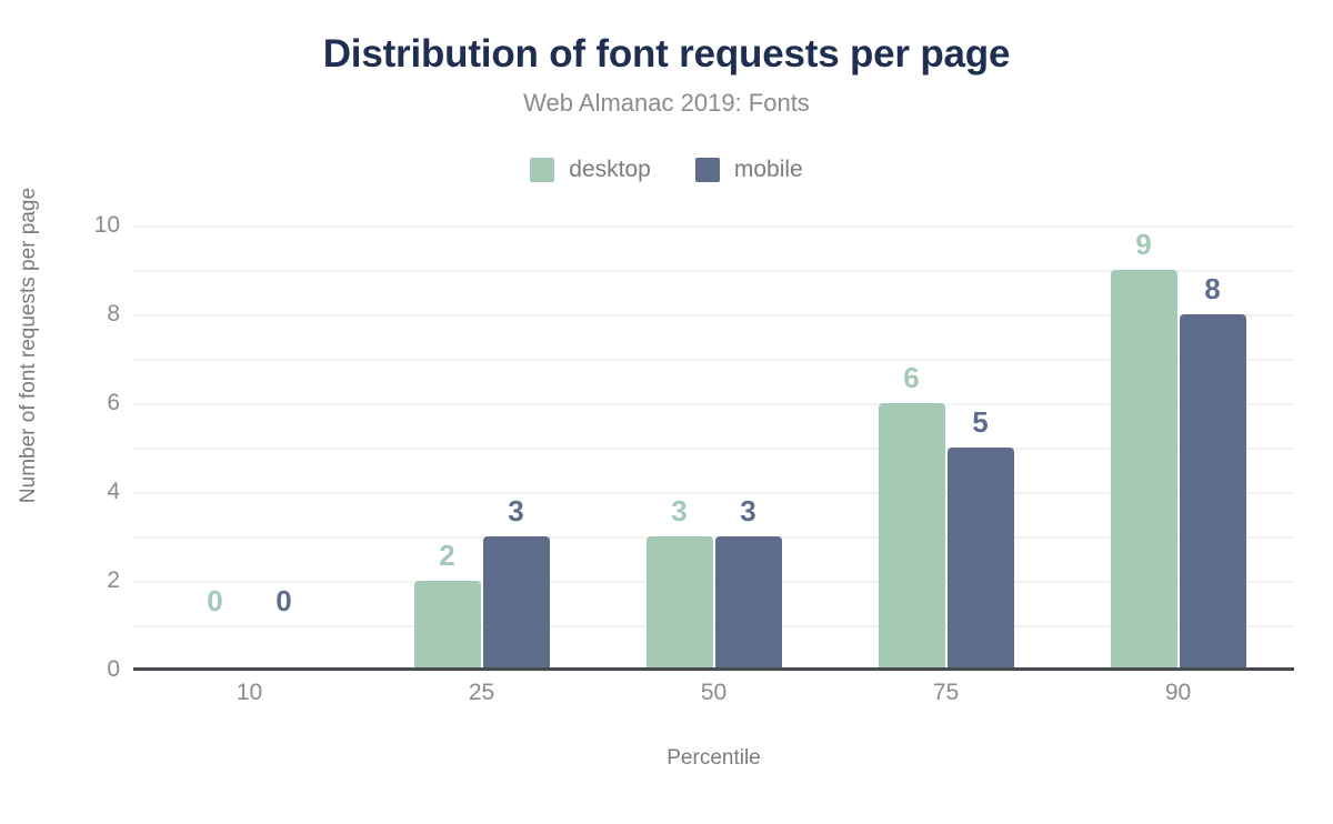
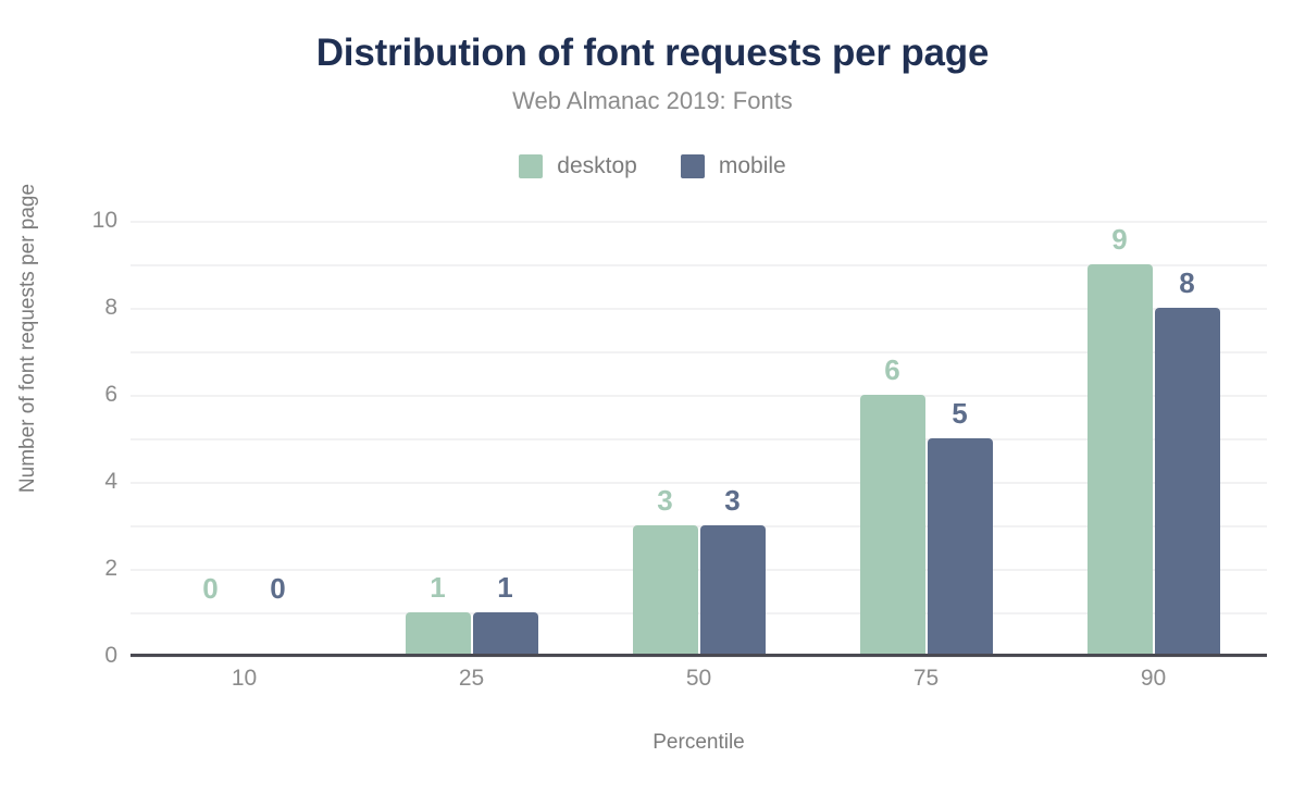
desktop/25: 2 -> 1
mobile/25: 3 -> 1
